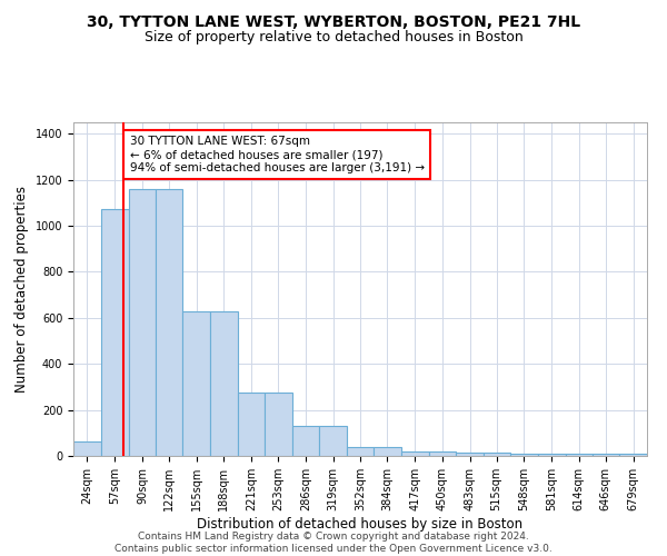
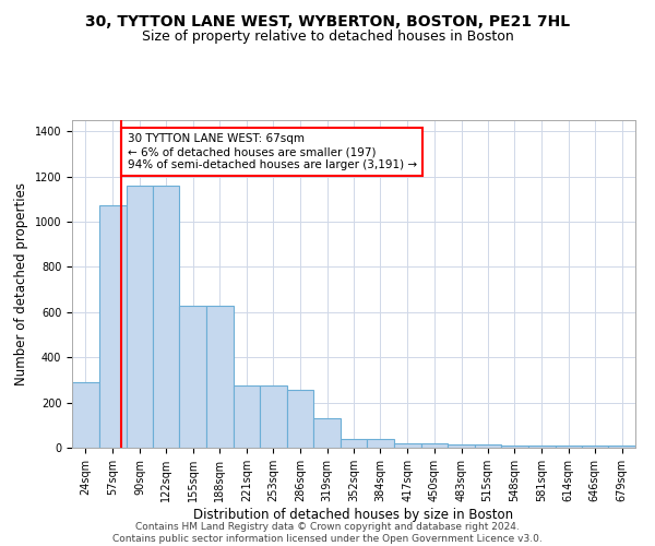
24sqm: 65 -> 290
286sqm: 130 -> 255
